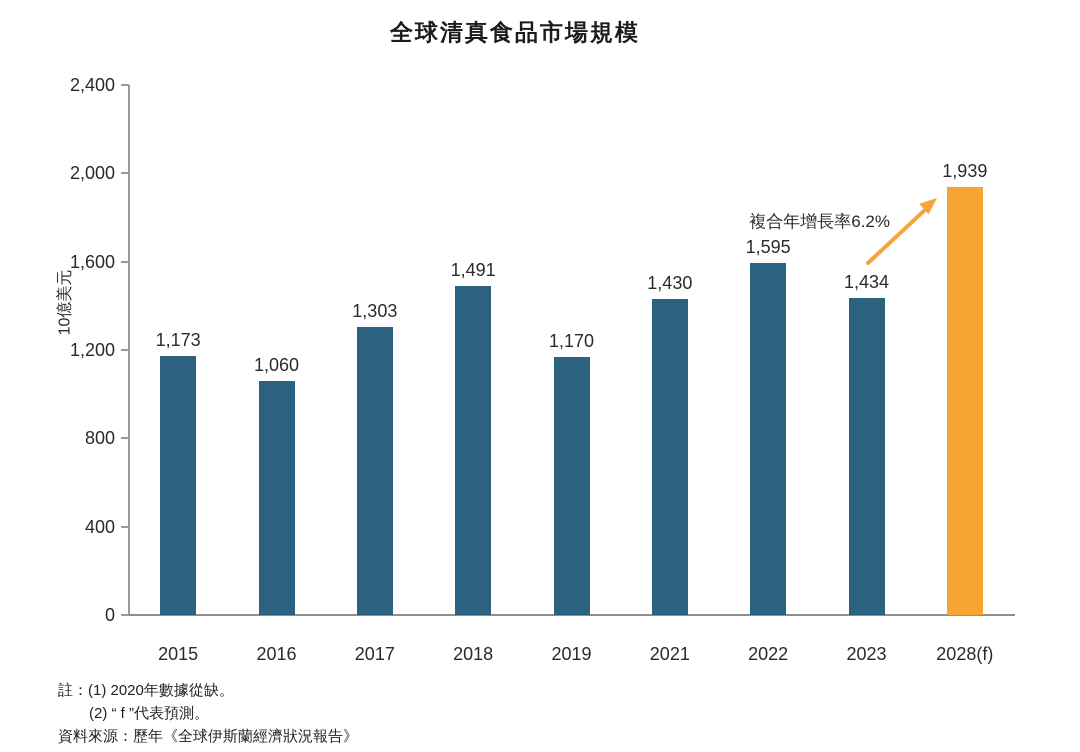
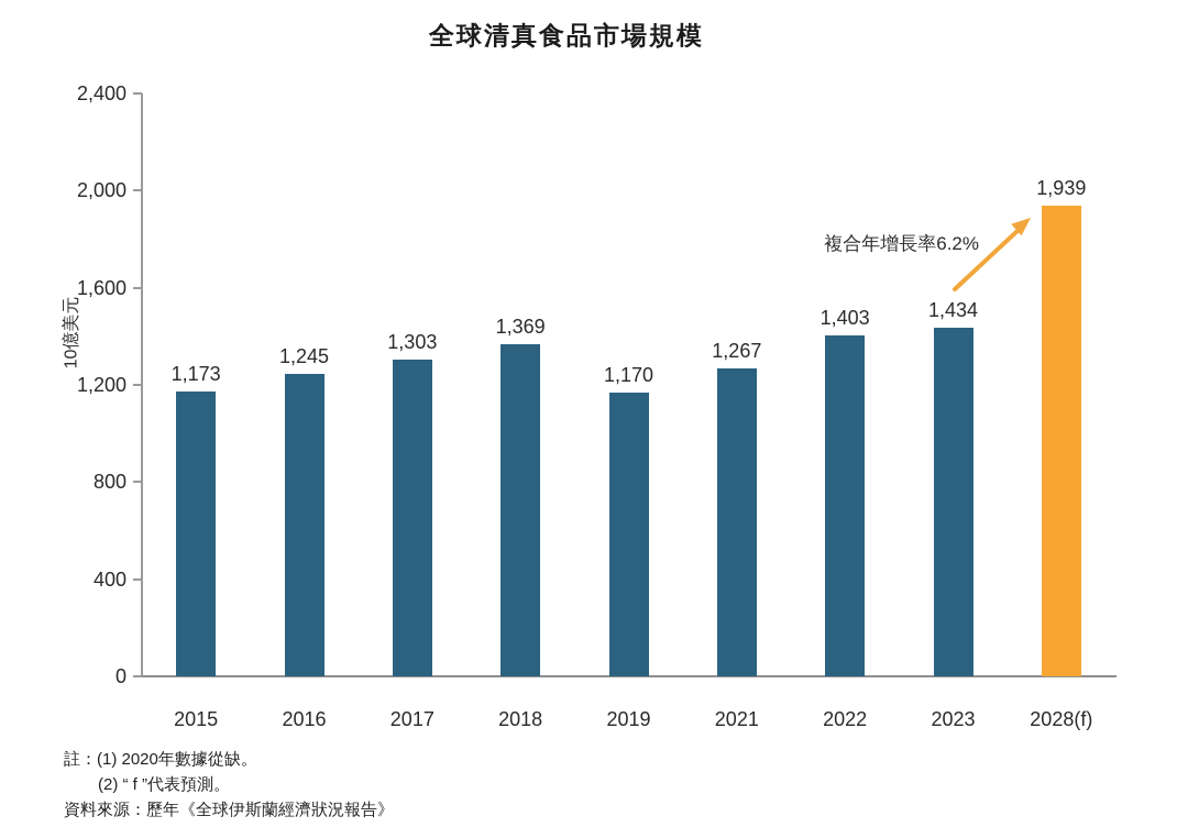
2016: 1,060 -> 1,245
2018: 1,491 -> 1,369
2021: 1,430 -> 1,267
2022: 1,595 -> 1,403
